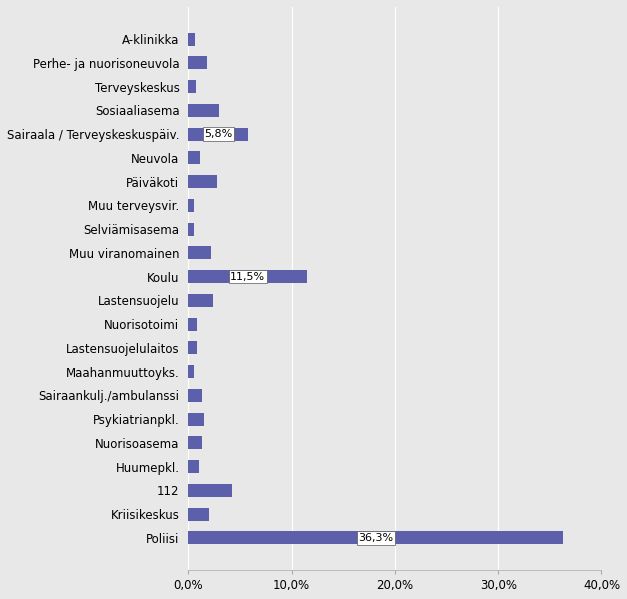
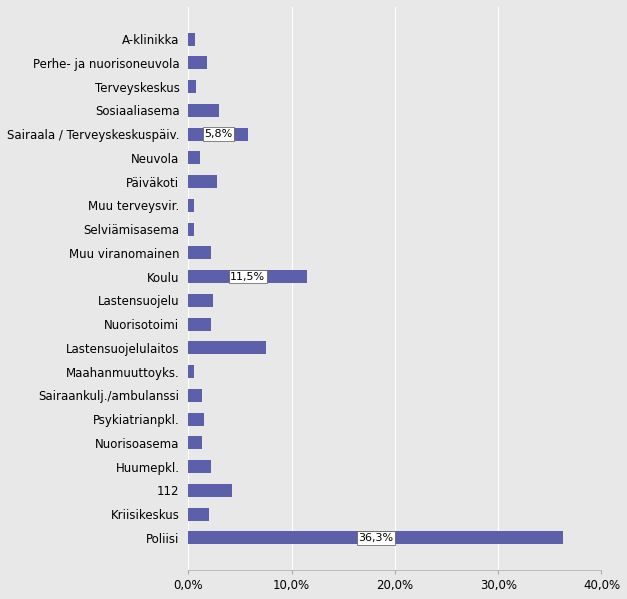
Nuorisotoimi: 0,8% -> 2,2%
Lastensuojelulaitos: 0,8% -> 7,5%
Huumepkl.: 1,0% -> 2,2%
